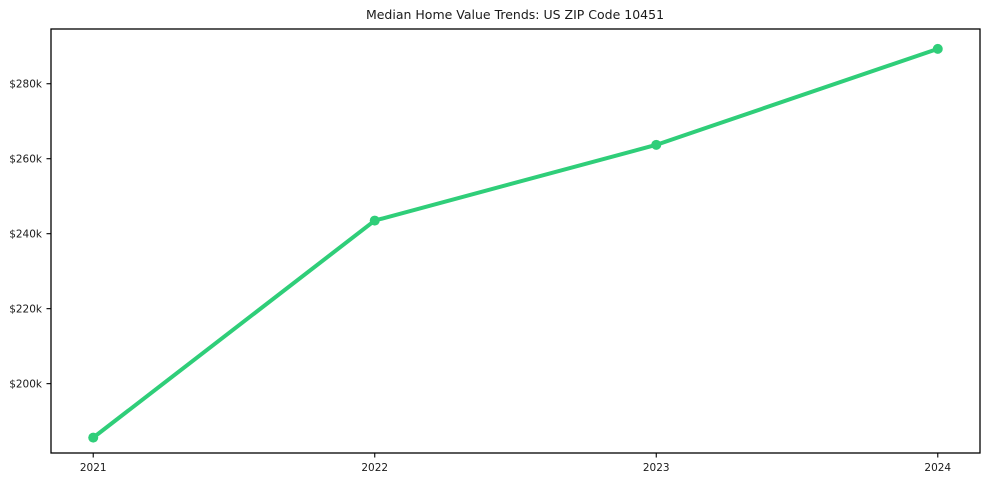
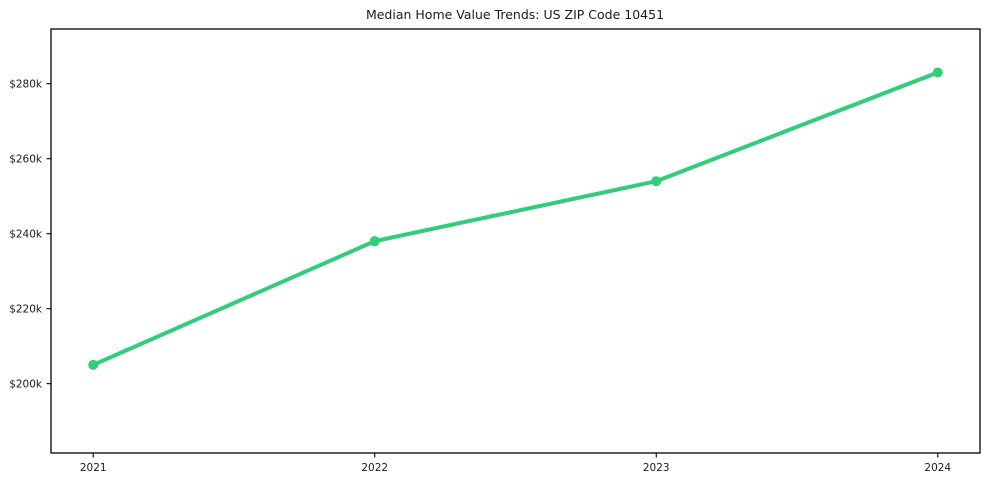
2021: $186k -> $205k
2022: $244k -> $238k
2023: $264k -> $254k
2024: $289k -> $283k
